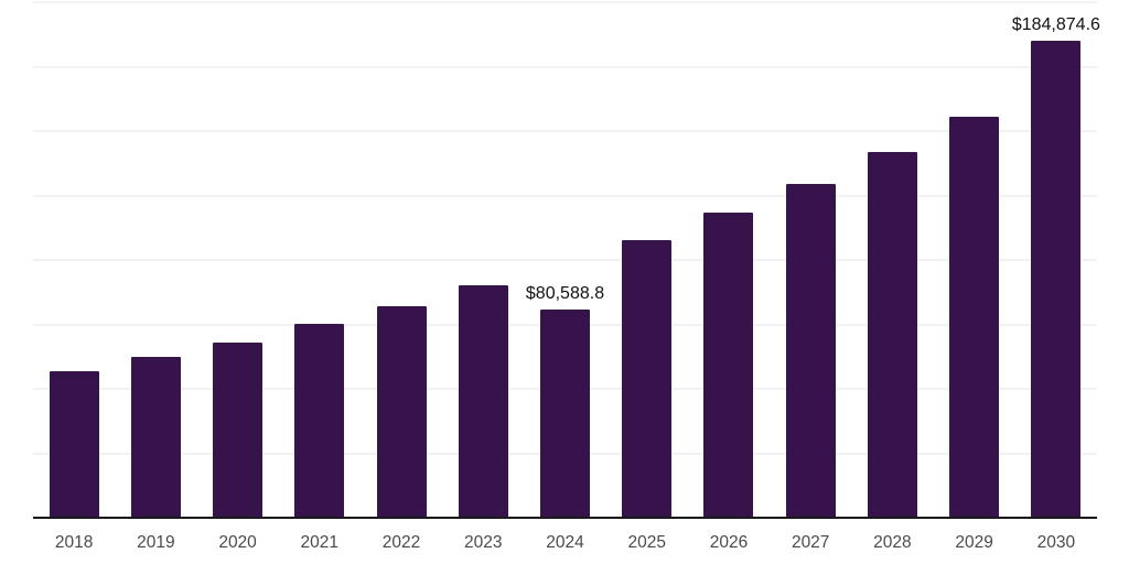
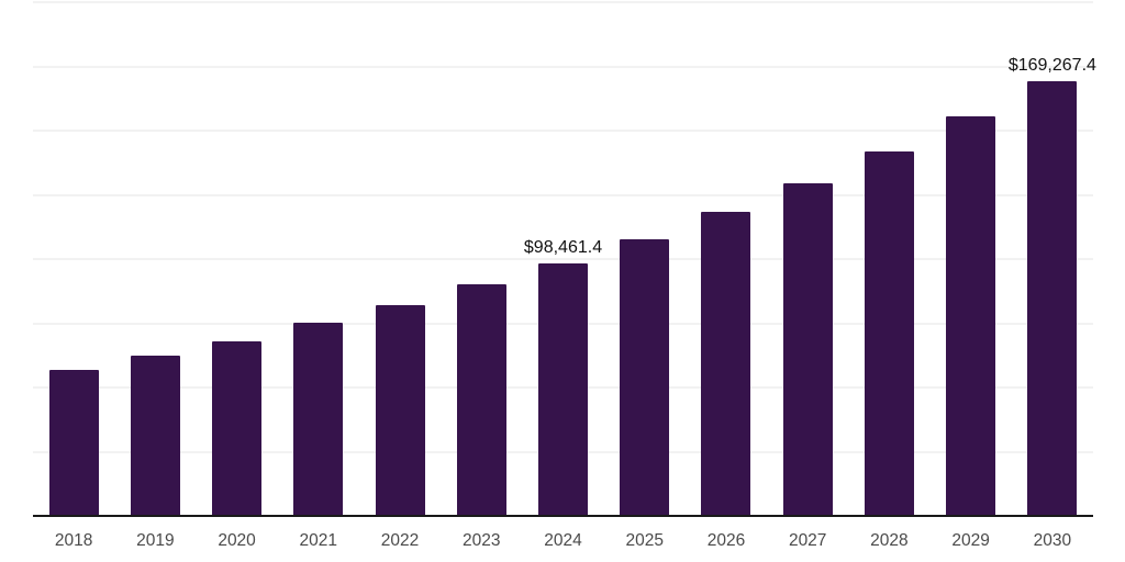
2024: $80,588.8 -> $98,461.4
2030: $184,874.6 -> $169,267.4
